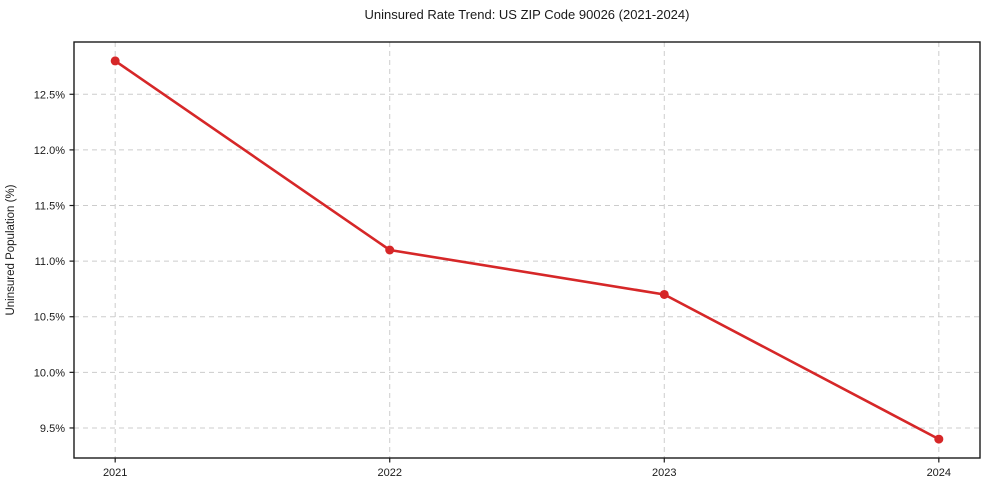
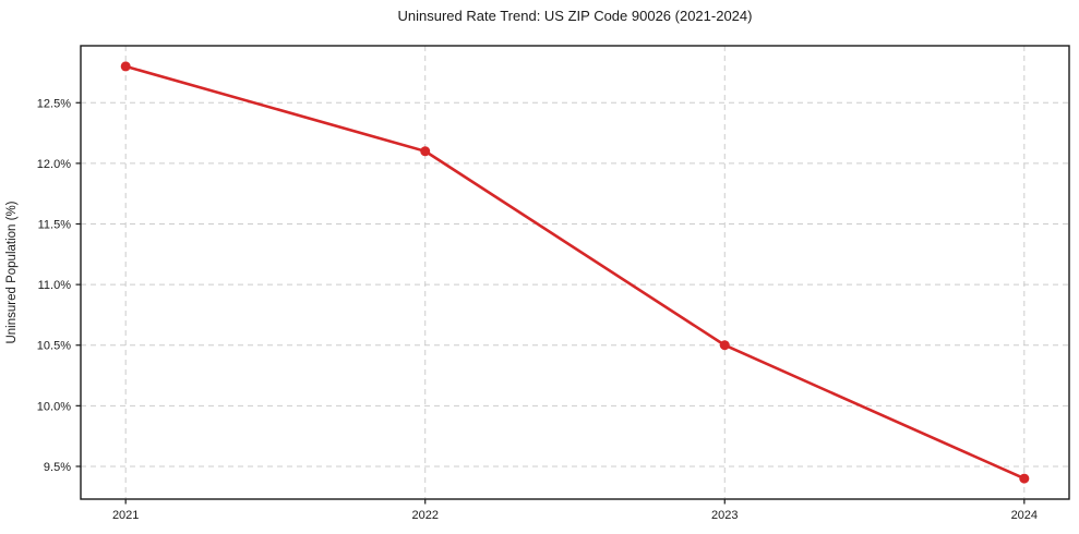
2022: 11.1% -> 12.1%
2023: 10.7% -> 10.5%
